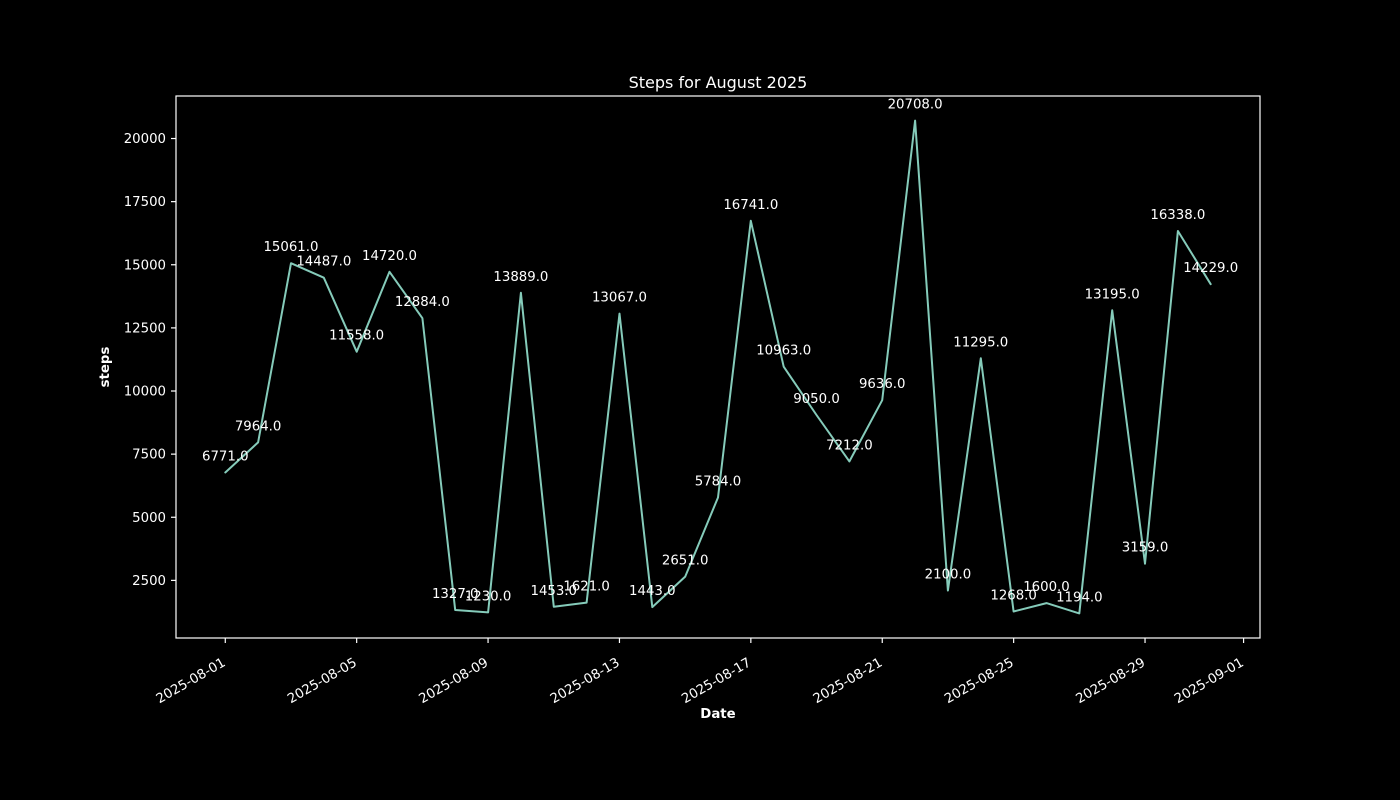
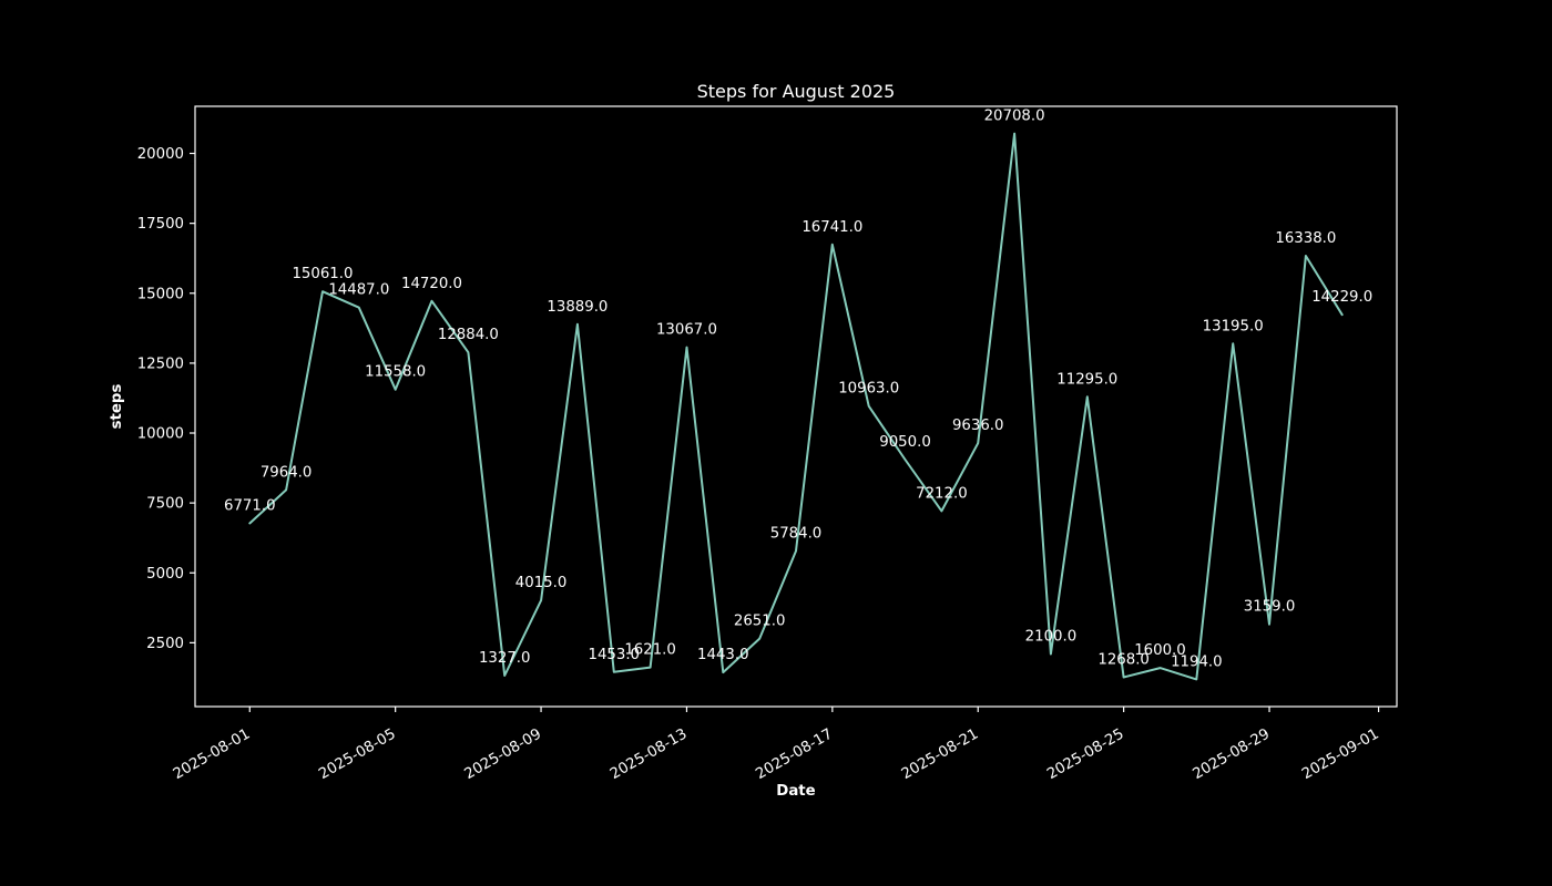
2025-08-09: 1230.0 -> 4015.0
